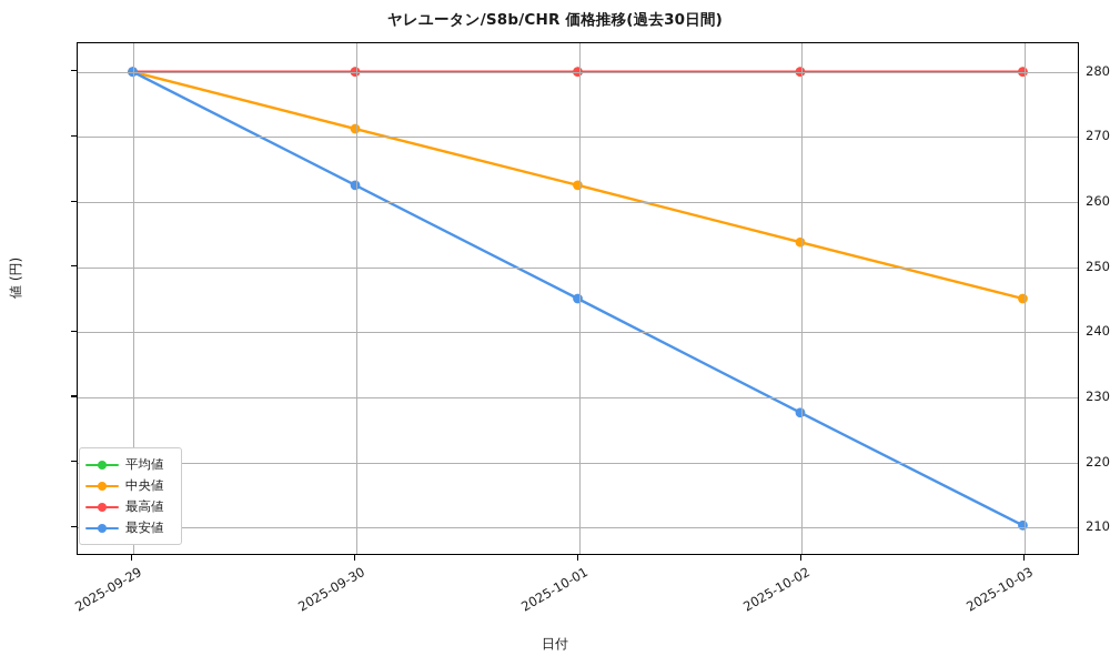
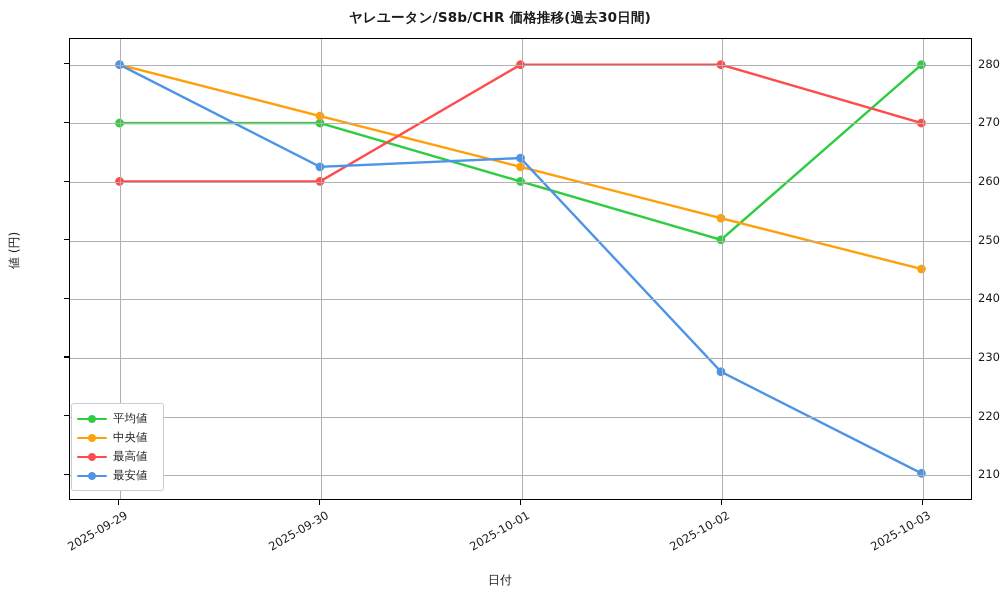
平均値/2025-09-29: 280 -> 270
最高値/2025-09-29: 280 -> 260
平均値/2025-09-30: 280 -> 270
最高値/2025-09-30: 280 -> 260
平均値/2025-10-01: 280 -> 260
最安値/2025-10-01: 245 -> 264
平均値/2025-10-02: 280 -> 250
最高値/2025-10-03: 280 -> 270
